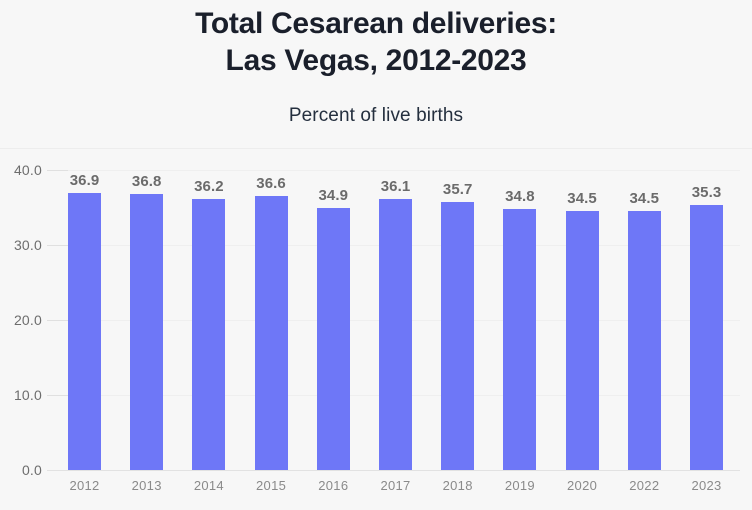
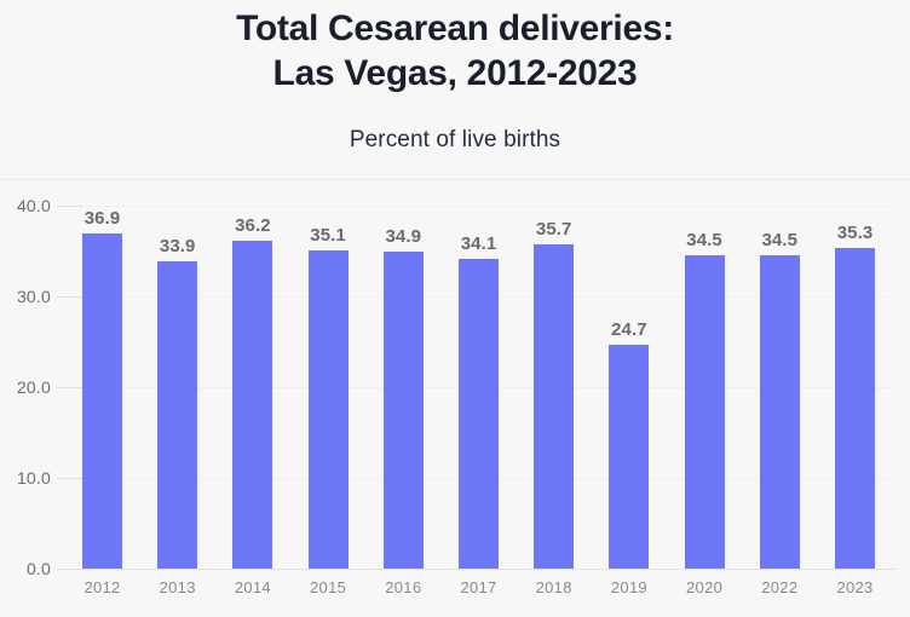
2013: 36.8 -> 33.9
2015: 36.6 -> 35.1
2017: 36.1 -> 34.1
2019: 34.8 -> 24.7
